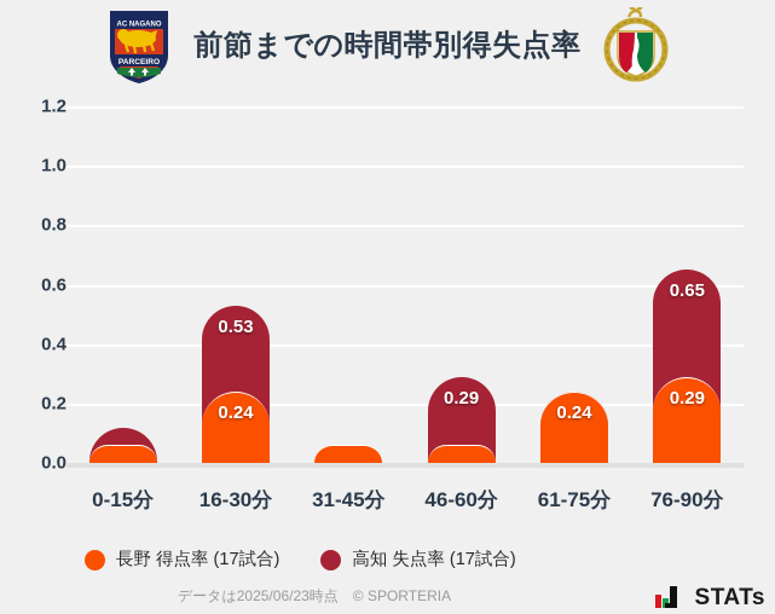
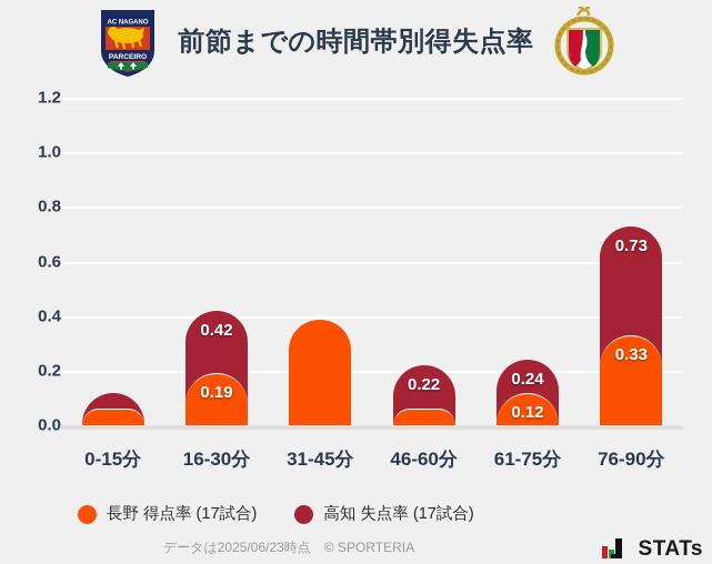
高知 失点率 (17試合)/16-30分: 0.53 -> 0.42
長野 得点率 (17試合)/16-30分: 0.24 -> 0.19
長野 得点率 (17試合)/31-45分: 0.06 -> 0.39
高知 失点率 (17試合)/46-60分: 0.29 -> 0.22
長野 得点率 (17試合)/61-75分: 0.24 -> 0.12
高知 失点率 (17試合)/76-90分: 0.65 -> 0.73
長野 得点率 (17試合)/76-90分: 0.29 -> 0.33
